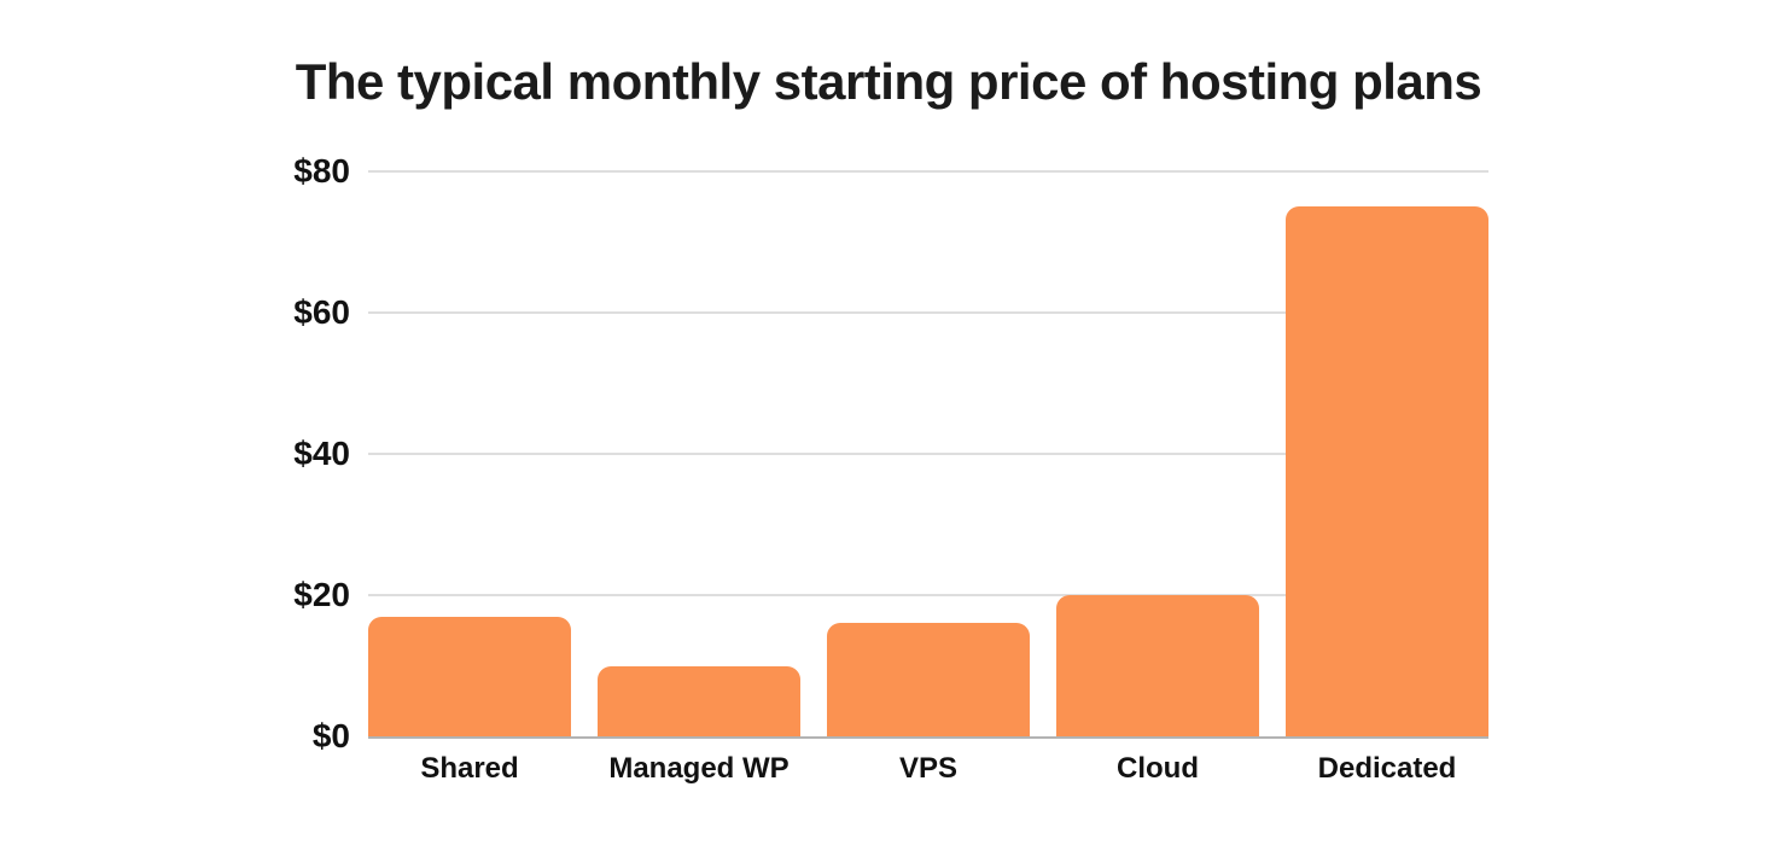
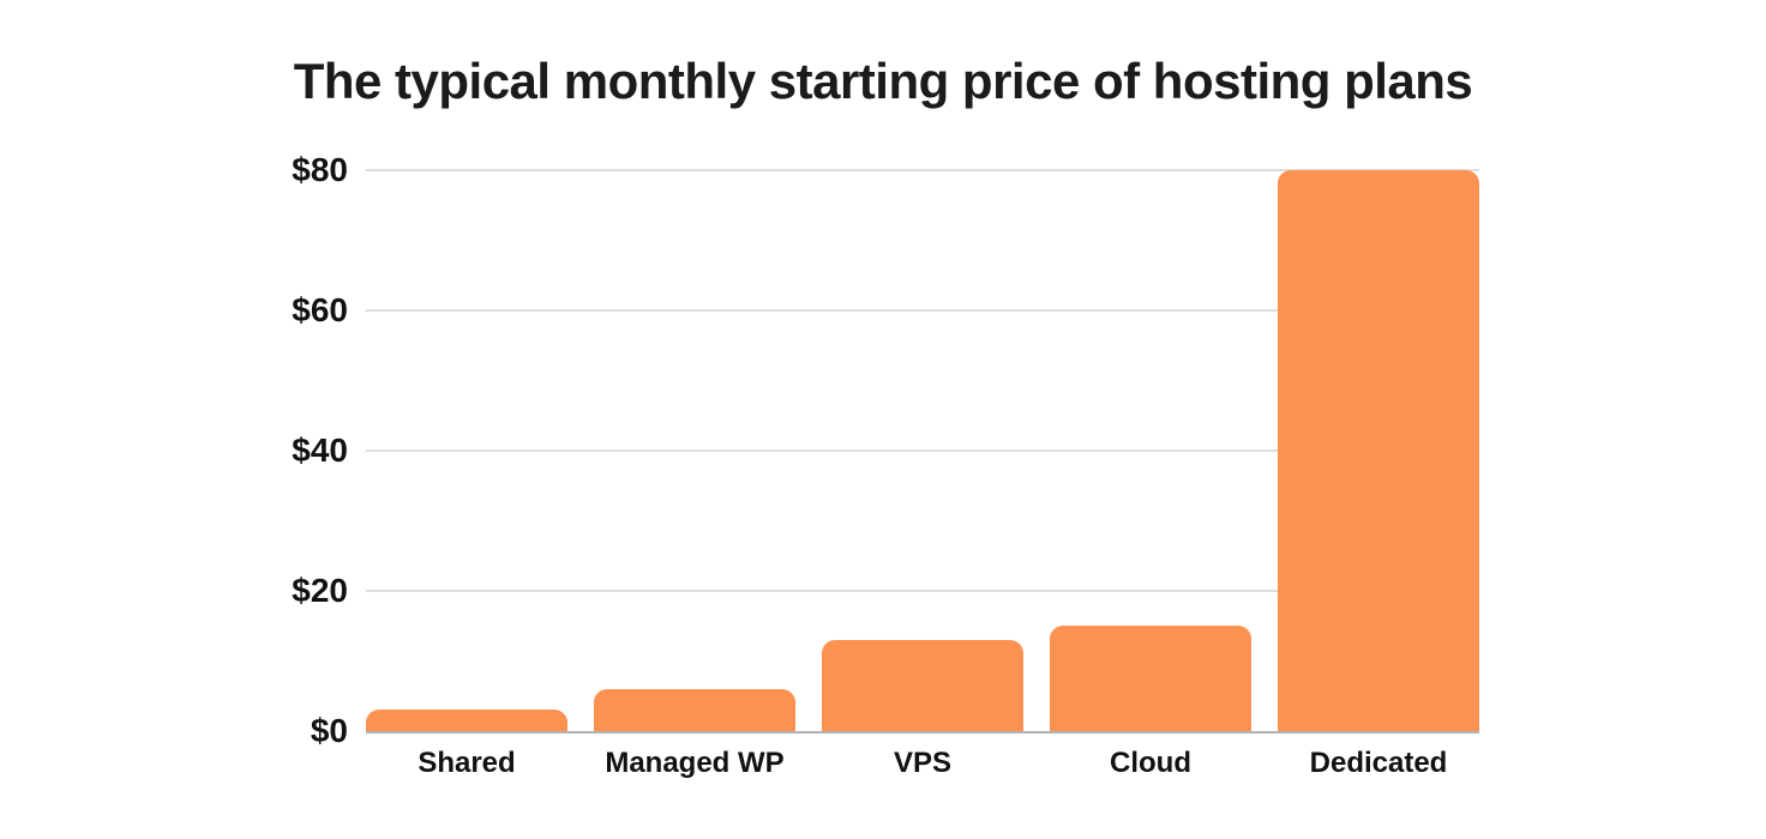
Shared: $17 -> $3
Managed WP: $10 -> $6
VPS: $16 -> $13
Cloud: $20 -> $15
Dedicated: $75 -> $80
